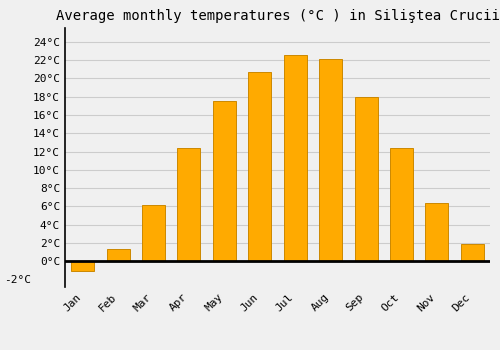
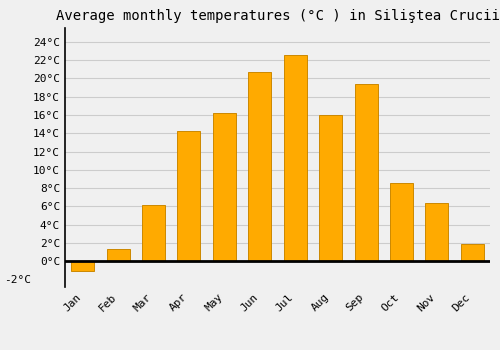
Apr: 12.4°C -> 14.2°C
May: 17.5°C -> 16.2°C
Aug: 22.1°C -> 16.0°C
Sep: 18.0°C -> 19.4°C
Oct: 12.4°C -> 8.6°C
